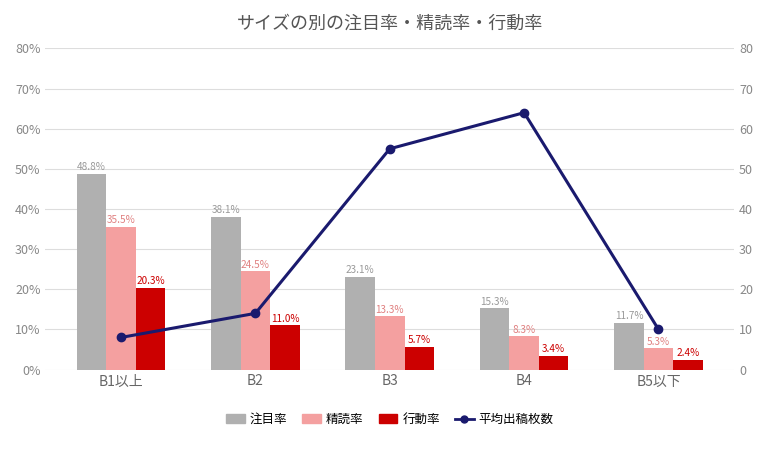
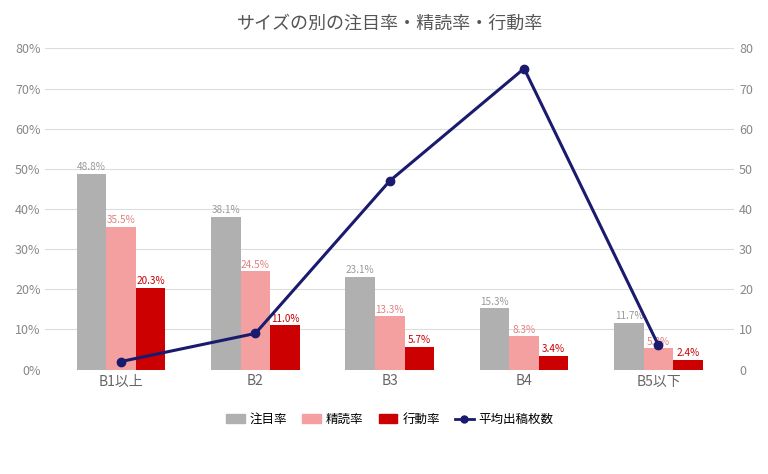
平均出稿枚数/B1以上: 8 -> 2
平均出稿枚数/B2: 14 -> 9
平均出稿枚数/B3: 55 -> 47
平均出稿枚数/B4: 64 -> 75
平均出稿枚数/B5以下: 10 -> 6
